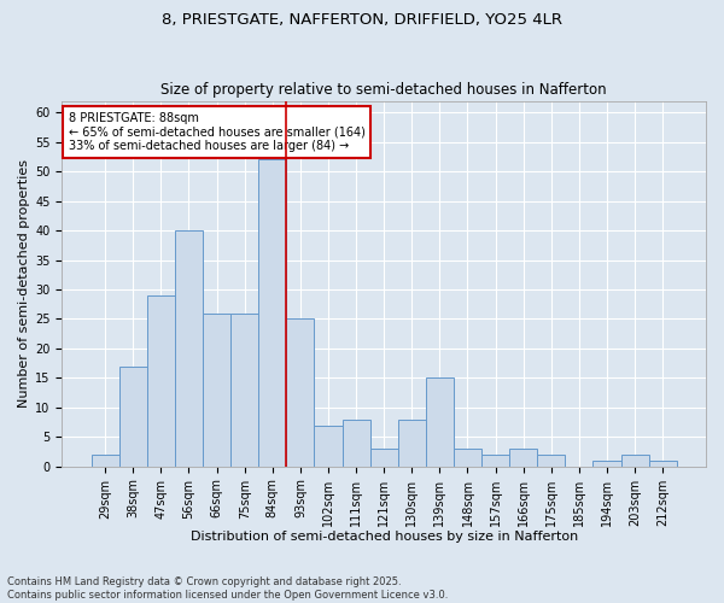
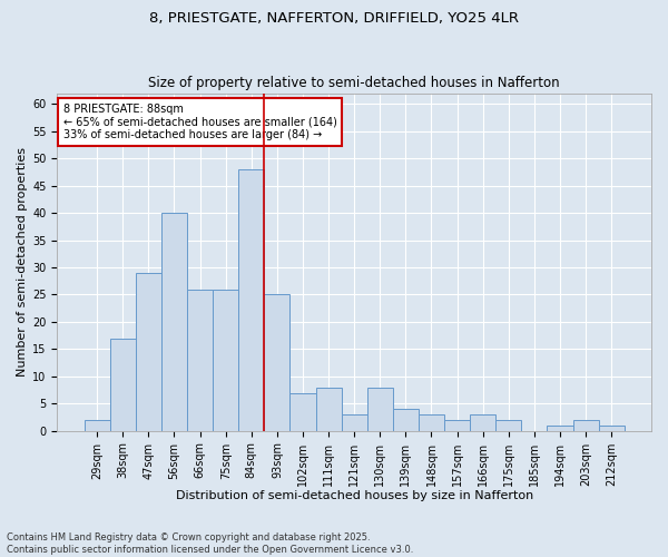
84sqm: 52 -> 48
139sqm: 15 -> 4
